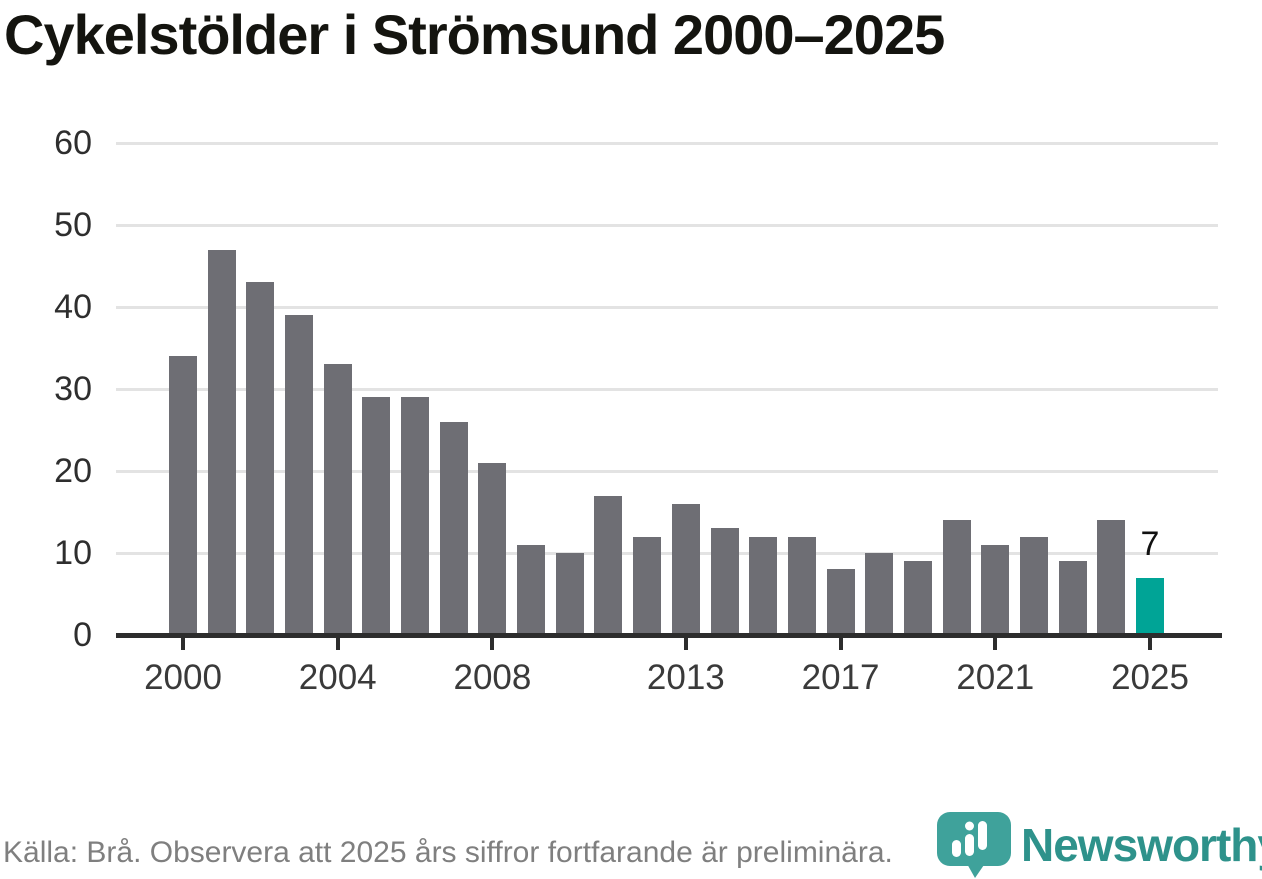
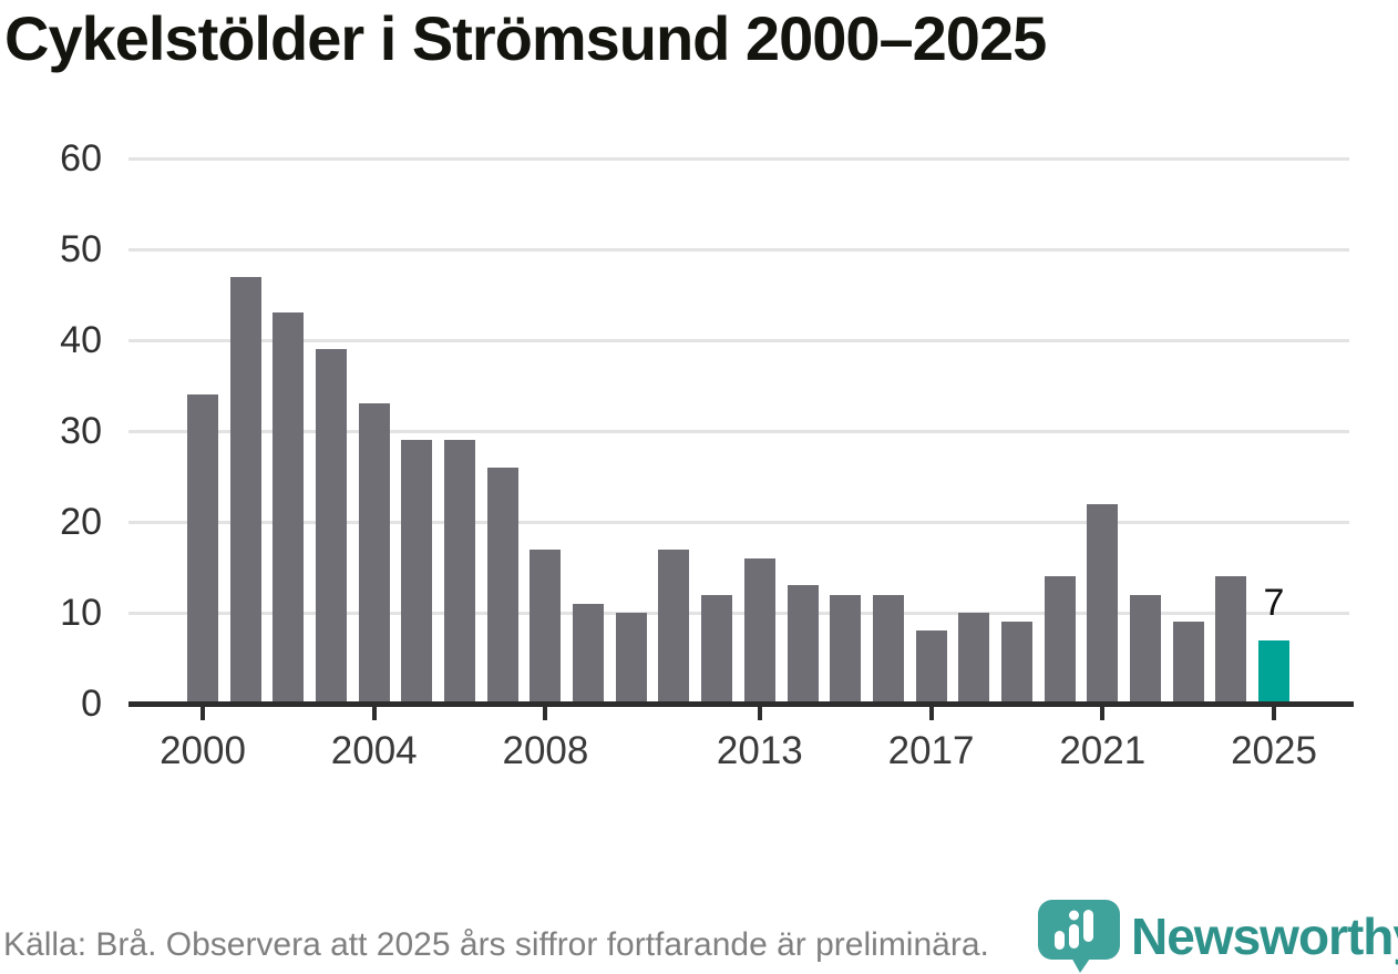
2008: 21 -> 17
2021: 11 -> 22
